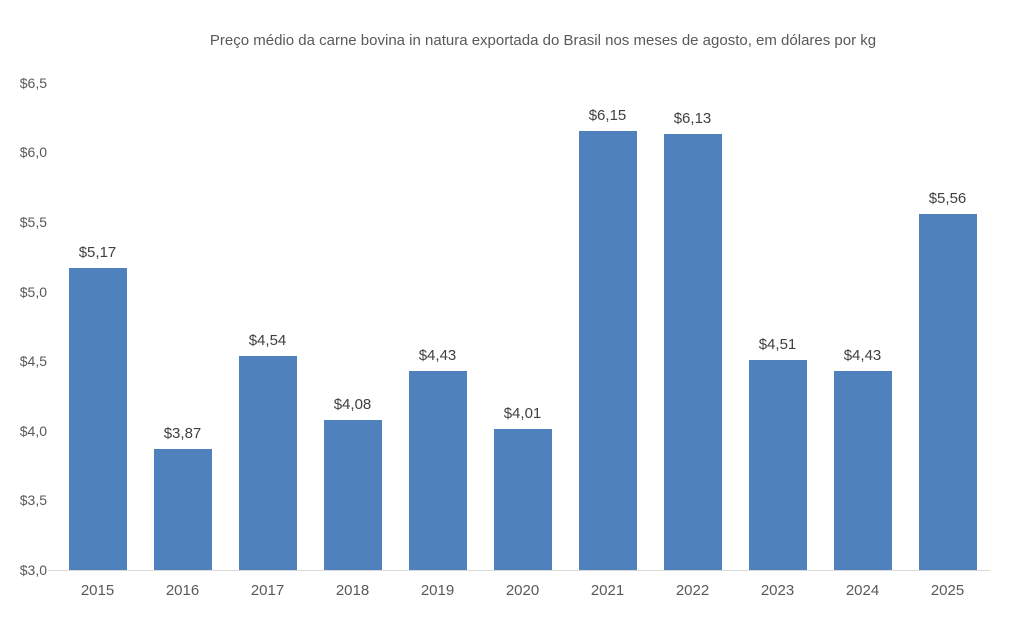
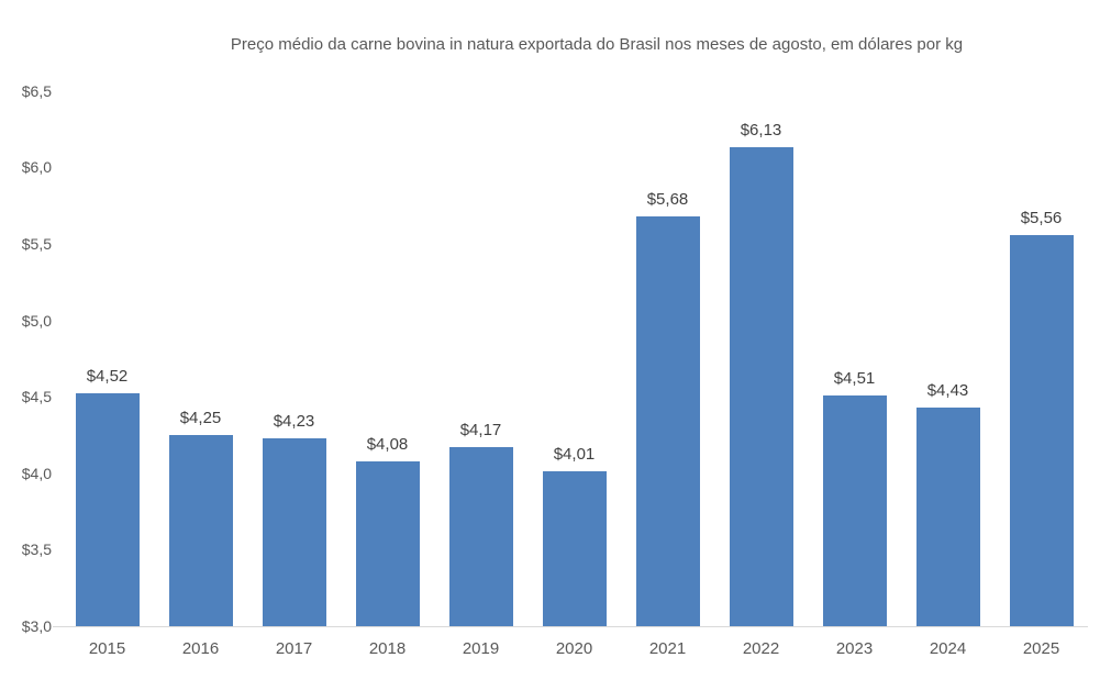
2015: $5,17 -> $4,52
2016: $3,87 -> $4,25
2017: $4,54 -> $4,23
2019: $4,43 -> $4,17
2021: $6,15 -> $5,68
